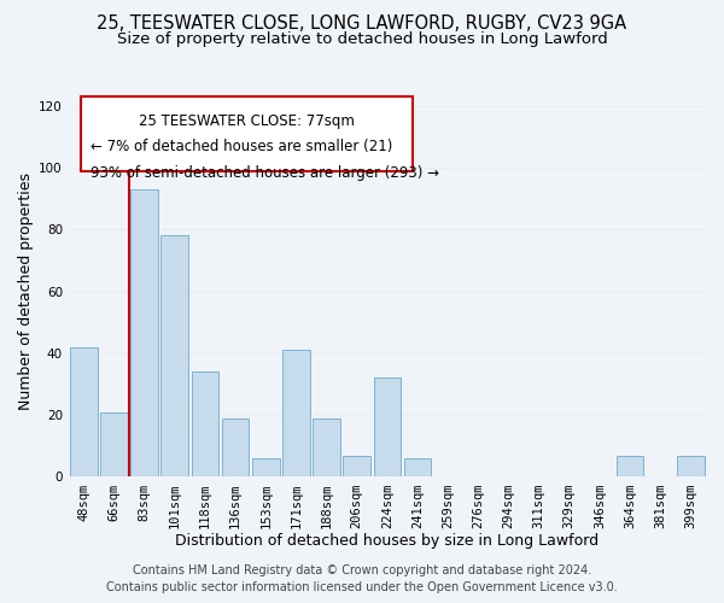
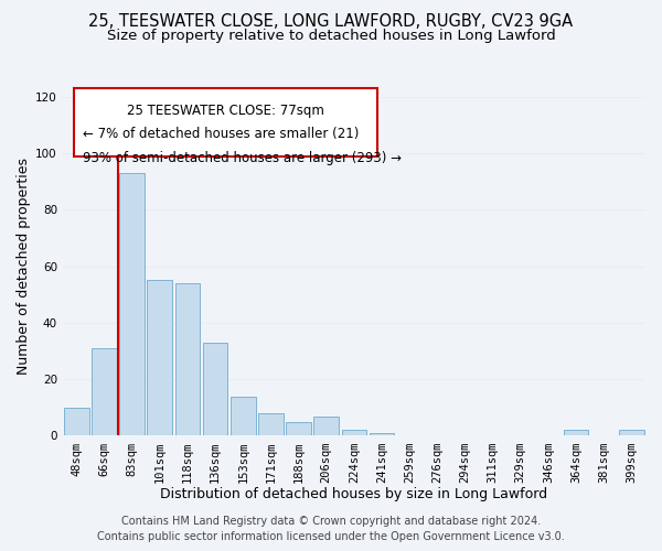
48sqm: 42 -> 10
66sqm: 21 -> 31
101sqm: 78 -> 55
118sqm: 34 -> 54
136sqm: 19 -> 33
153sqm: 6 -> 14
171sqm: 41 -> 8
188sqm: 19 -> 5
224sqm: 32 -> 2
241sqm: 6 -> 1
364sqm: 7 -> 2
399sqm: 7 -> 2
